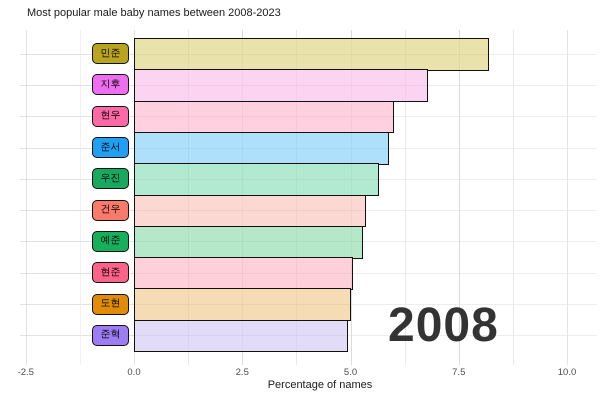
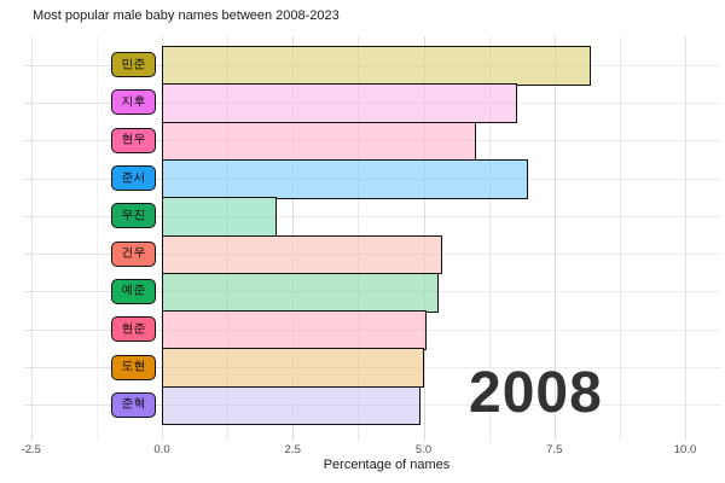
준서: 5.9 -> 7.0
우진: 5.7 -> 2.2
